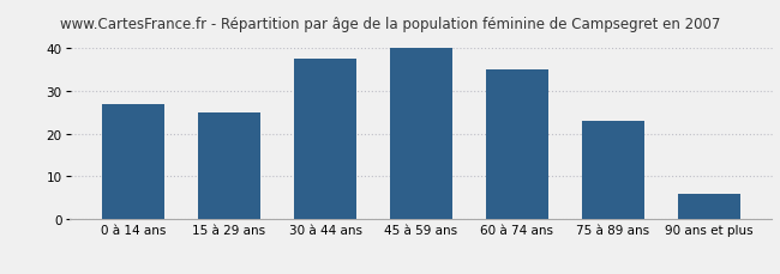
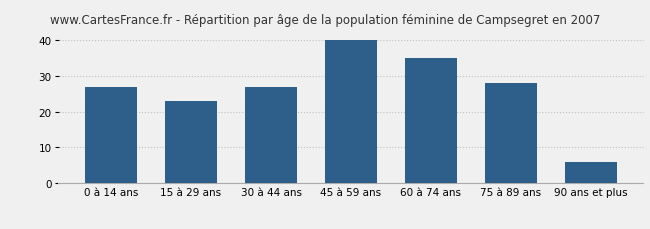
15 à 29 ans: 25.0 -> 23.0
30 à 44 ans: 37.5 -> 27.0
75 à 89 ans: 23.0 -> 28.0
